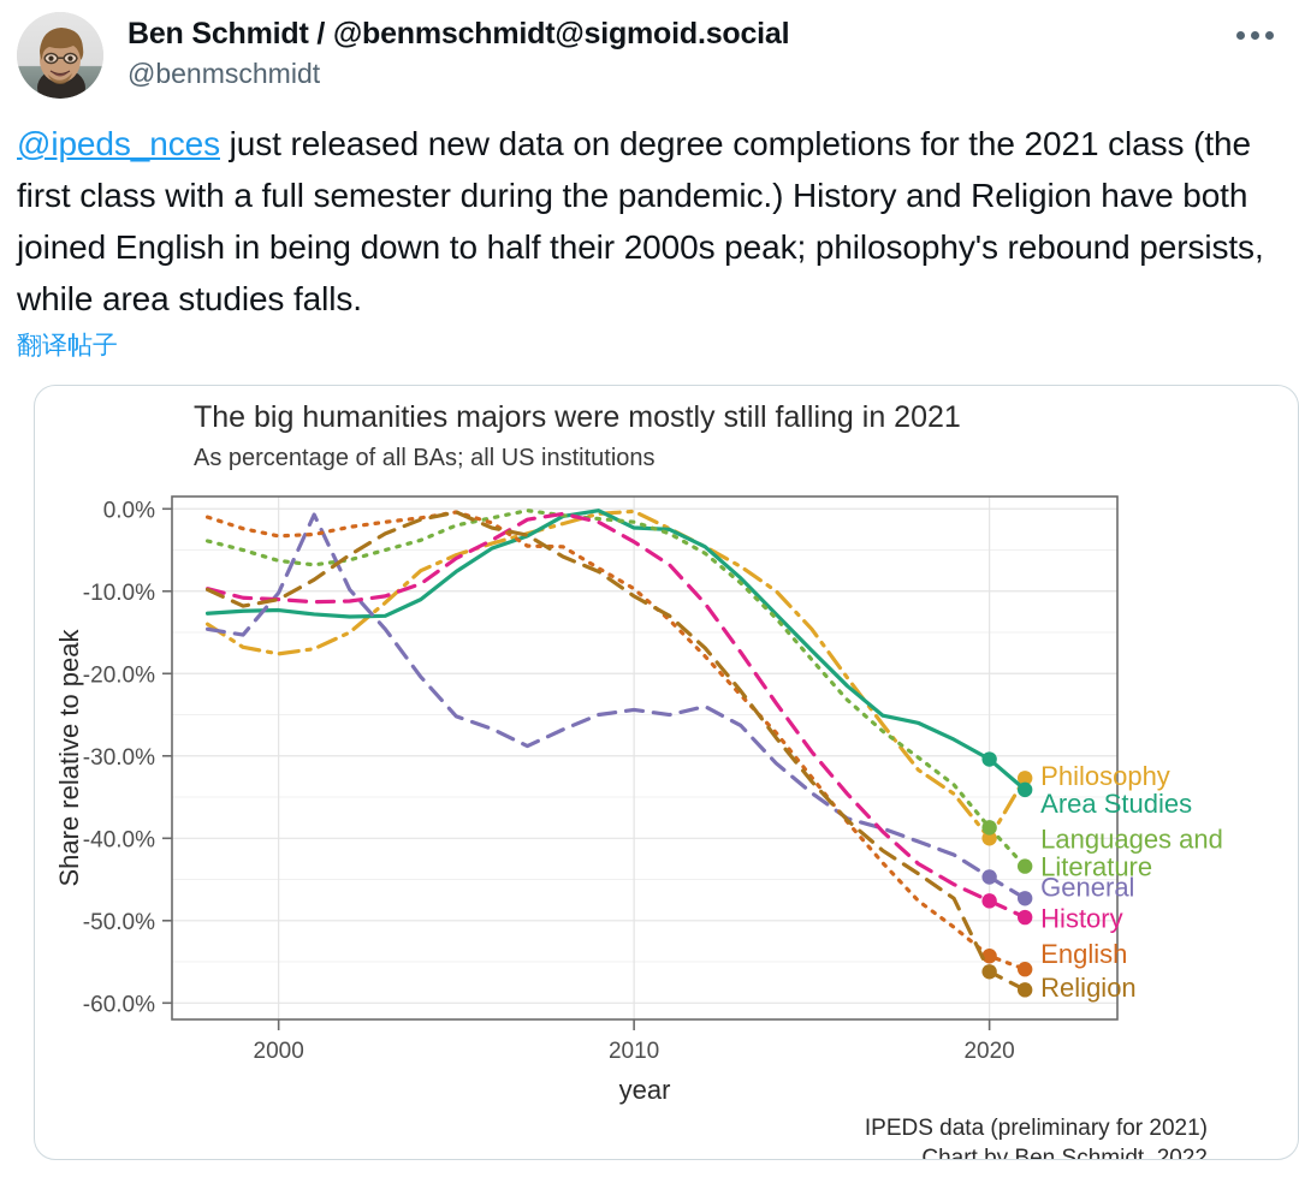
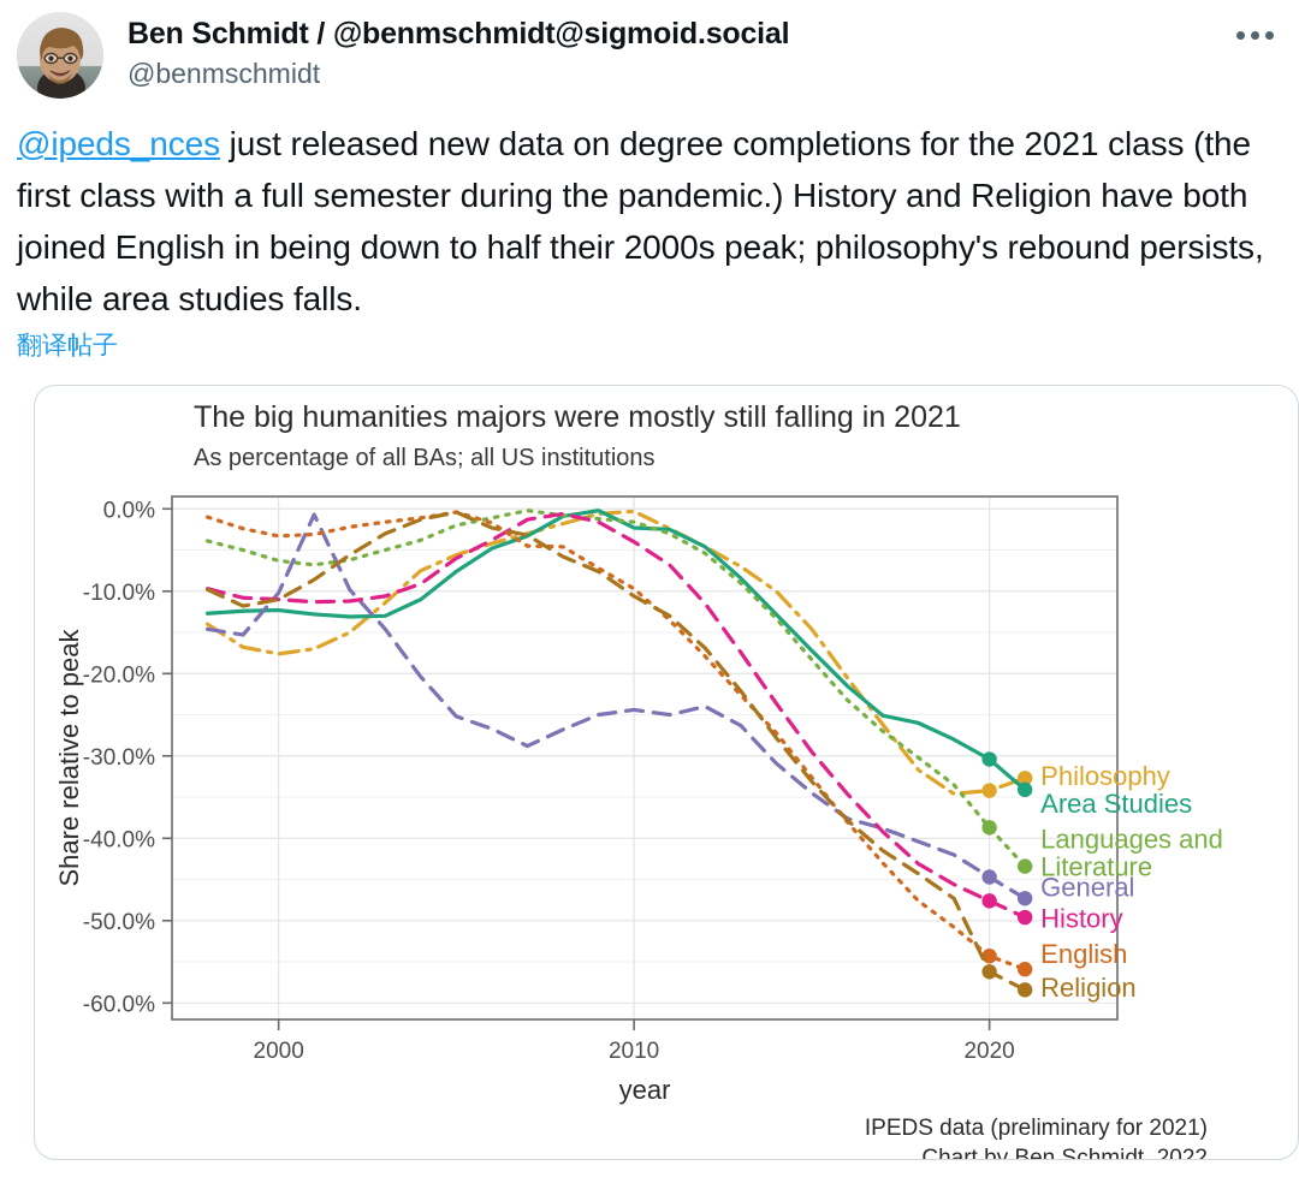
Philosophy/2020: -40% -> -34%
